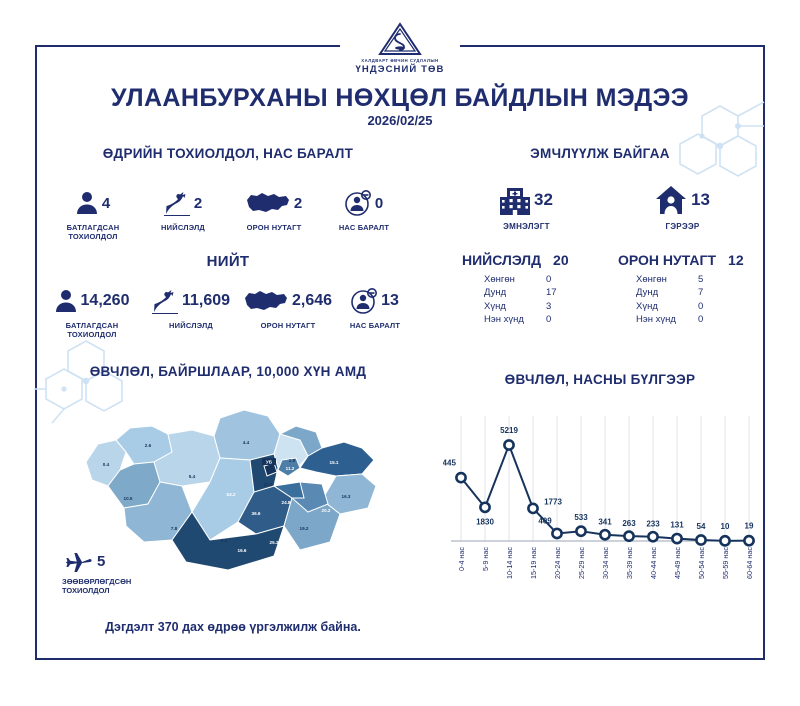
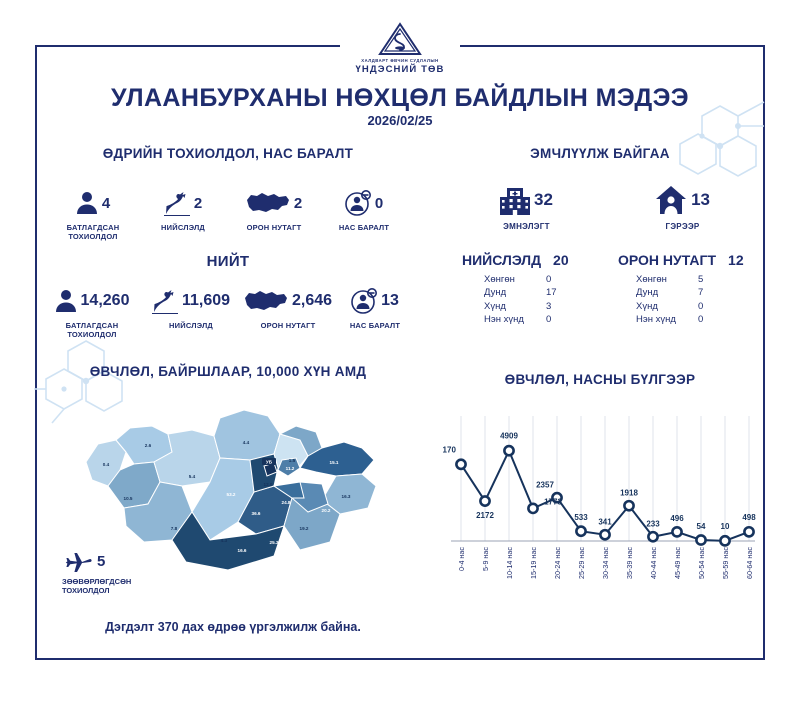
0-4 нас: 3445 -> 4170
5-9 нас: 1830 -> 2172
10-14 нас: 5219 -> 4909
20-24 нас: 409 -> 2357
35-39 нас: 263 -> 1918
45-49 нас: 131 -> 496
60-64 нас: 19 -> 498
